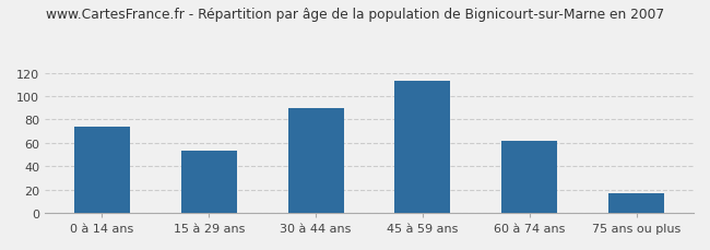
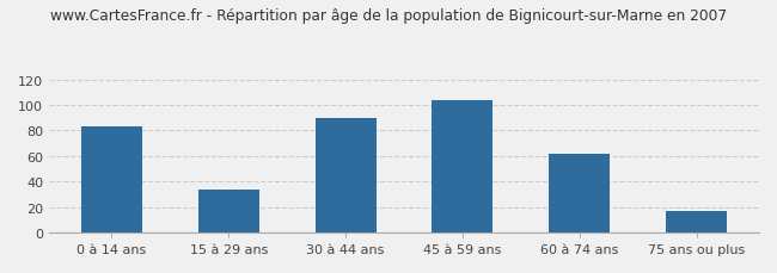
0 à 14 ans: 74 -> 83
15 à 29 ans: 53 -> 34
45 à 59 ans: 113 -> 104
